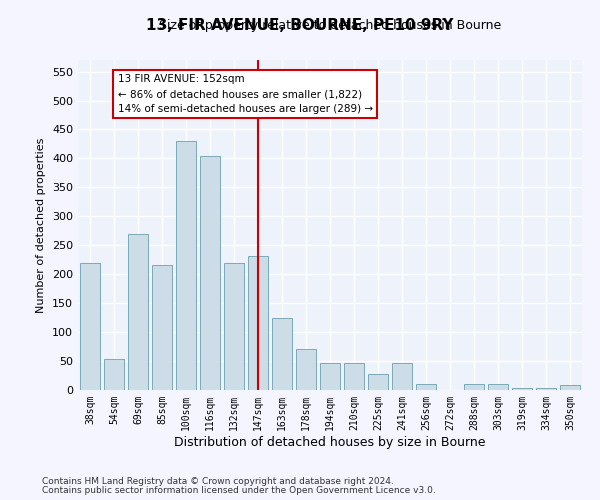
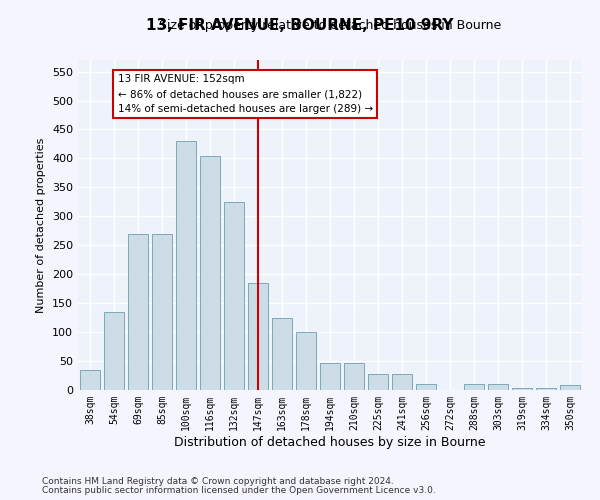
38sqm: 220 -> 35
54sqm: 54 -> 135
85sqm: 216 -> 270
132sqm: 220 -> 325
147sqm: 232 -> 185
178sqm: 70 -> 100
241sqm: 46 -> 28
